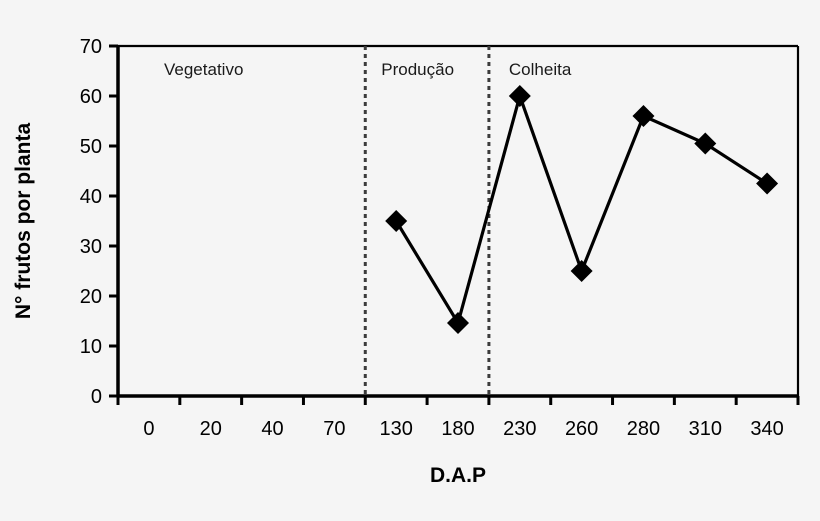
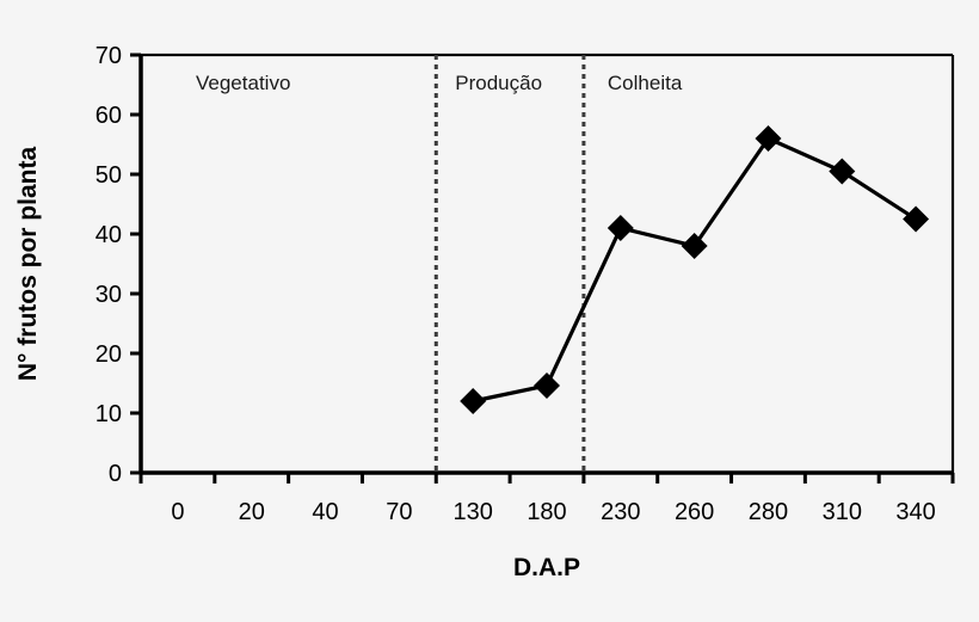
130: 35 -> 12
230: 60 -> 41
260: 25 -> 38
